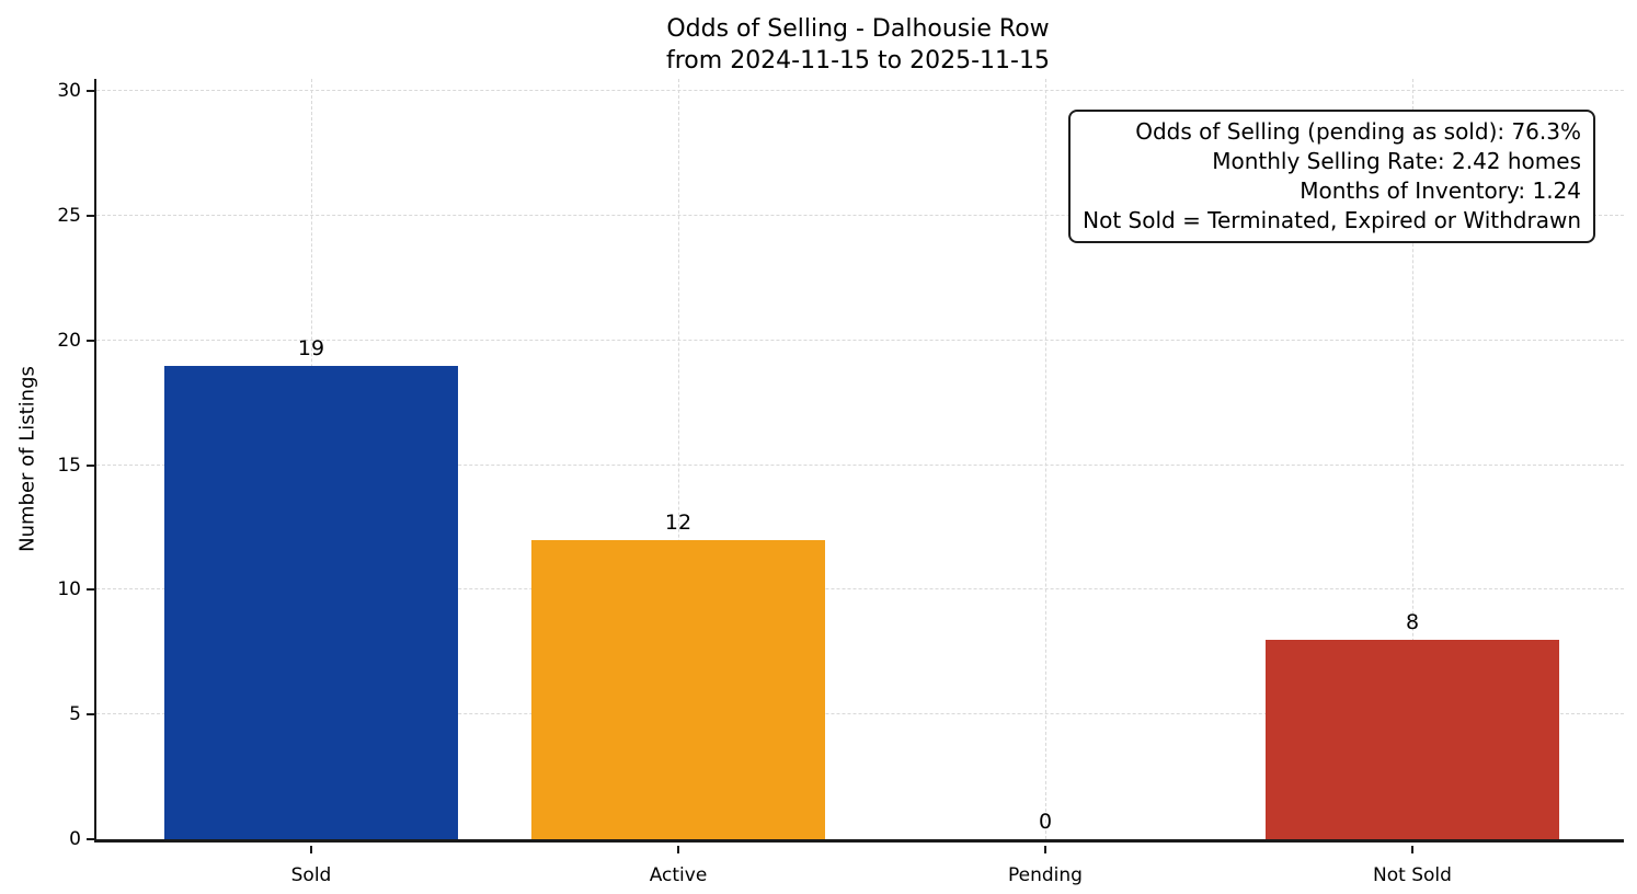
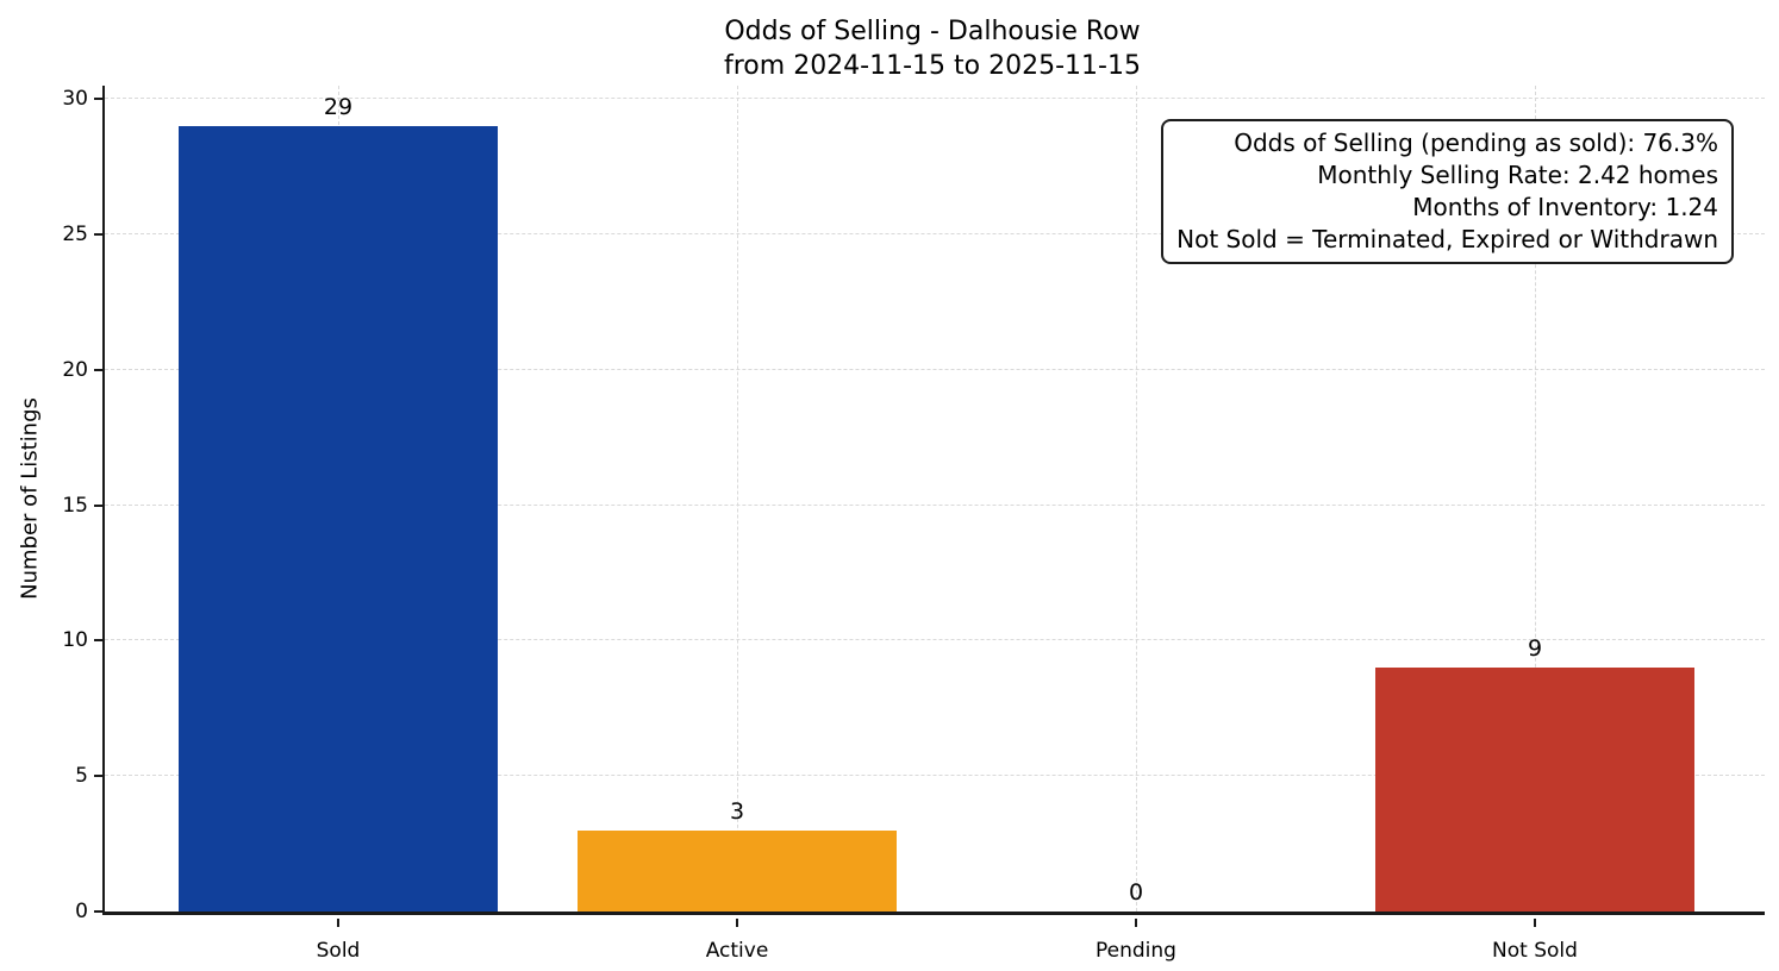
Sold: 19 -> 29
Active: 12 -> 3
Not Sold: 8 -> 9
